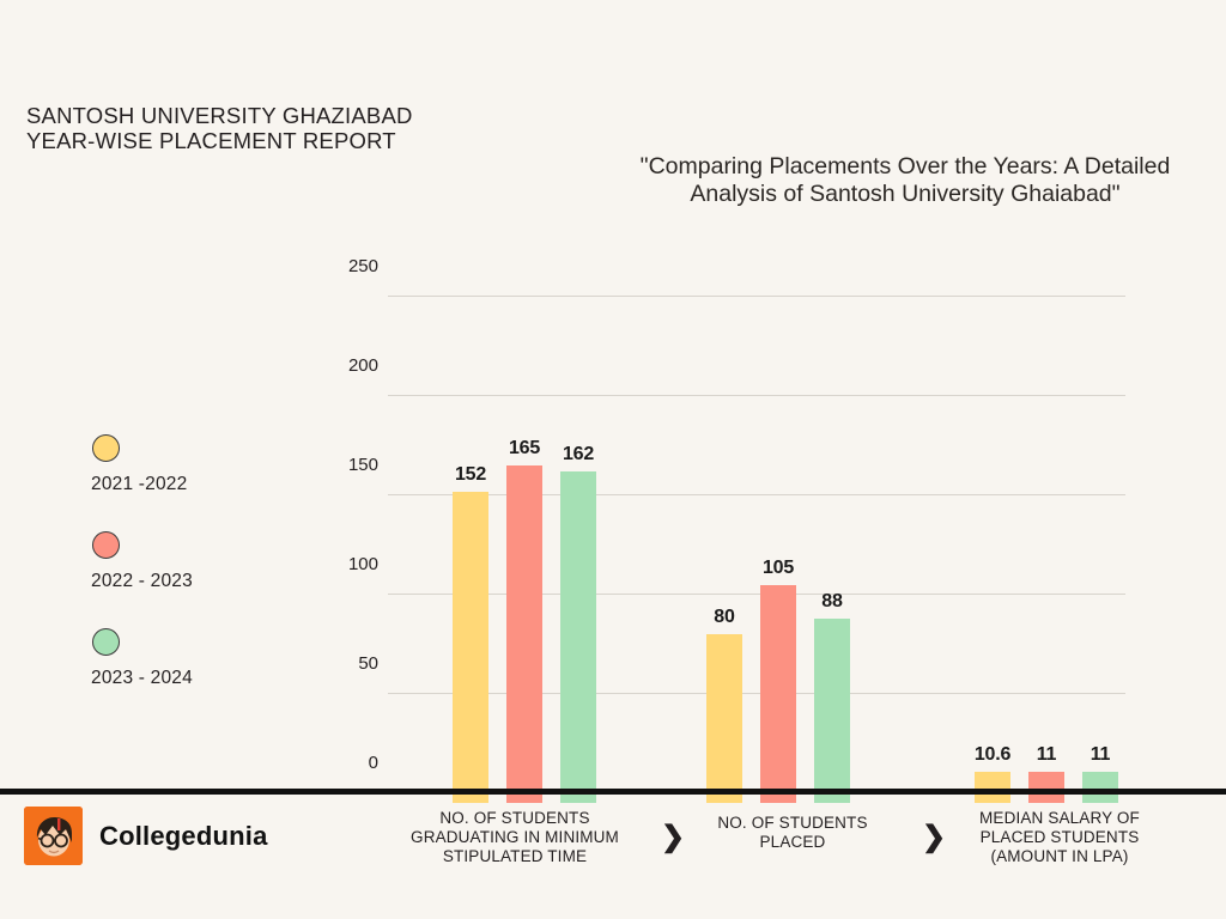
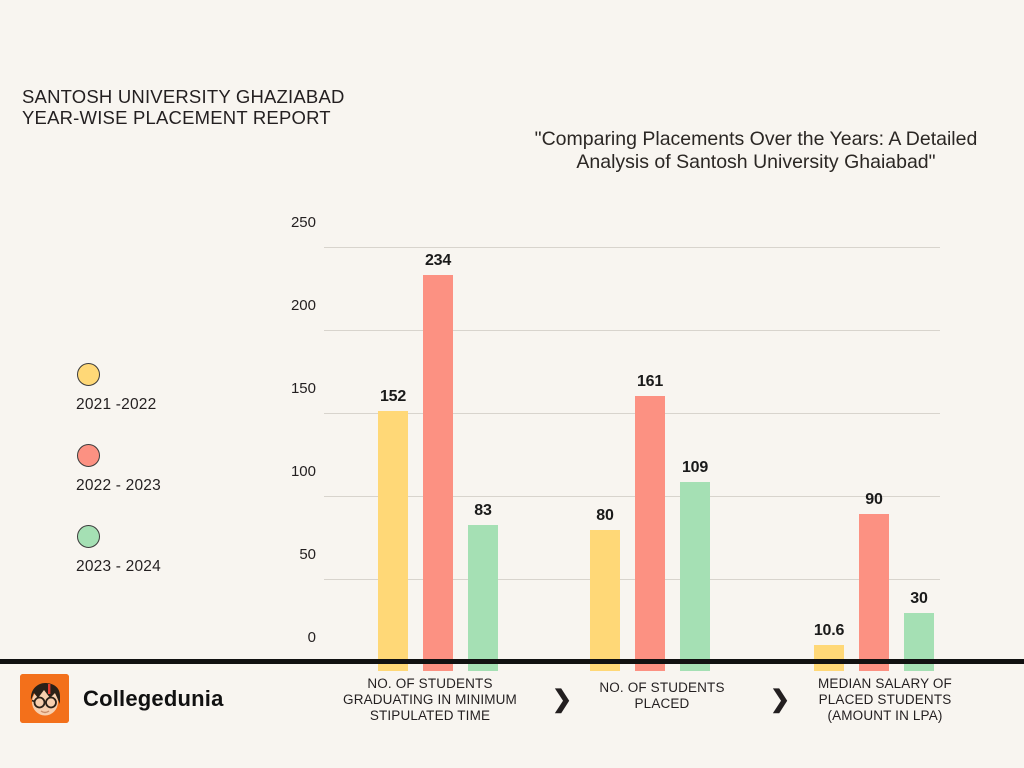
2022 - 2023/NO. OF STUDENTS GRADUATING IN MINIMUM STIPULATED TIME: 165 -> 234
2023 - 2024/NO. OF STUDENTS GRADUATING IN MINIMUM STIPULATED TIME: 162 -> 83
2022 - 2023/NO. OF STUDENTS PLACED: 105 -> 161
2023 - 2024/NO. OF STUDENTS PLACED: 88 -> 109
2022 - 2023/MEDIAN SALARY OF PLACED STUDENTS (AMOUNT IN LPA): 11 -> 90
2023 - 2024/MEDIAN SALARY OF PLACED STUDENTS (AMOUNT IN LPA): 11 -> 30
